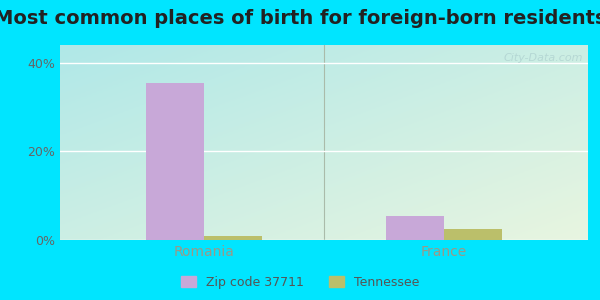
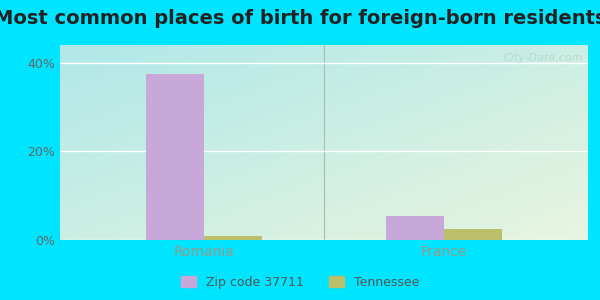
Zip code 37711/Romania: 35.5% -> 37.5%
